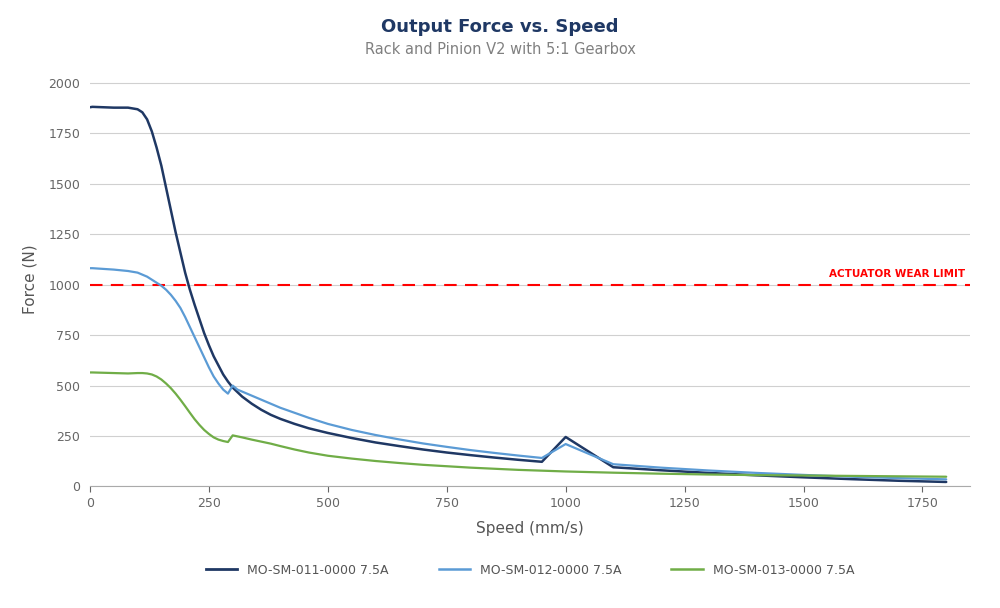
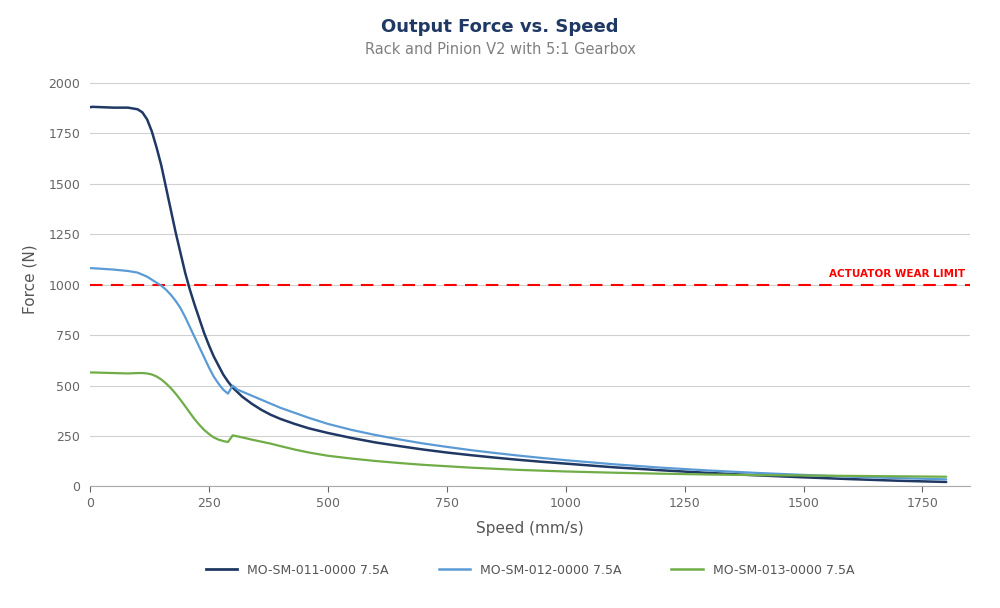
MO-SM-011-0000 7.5A/1000: 245 -> 113
MO-SM-012-0000 7.5A/1000: 210 -> 130
